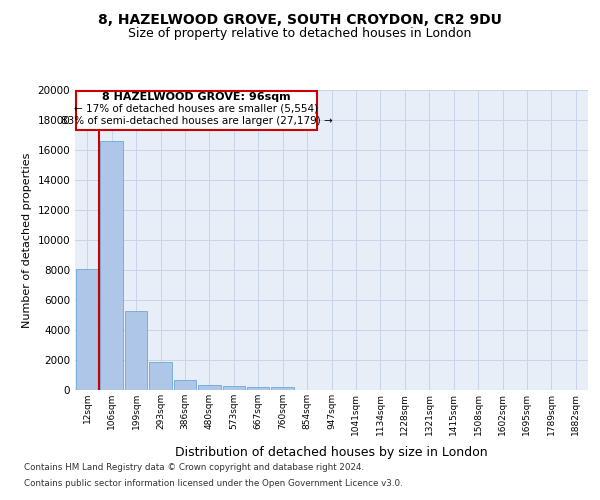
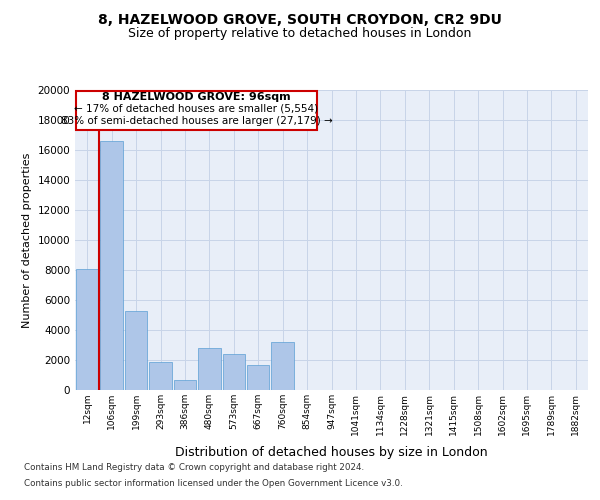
480sqm: 400 -> 2800
573sqm: 300 -> 2400
667sqm: 200 -> 1700
760sqm: 200 -> 3200
